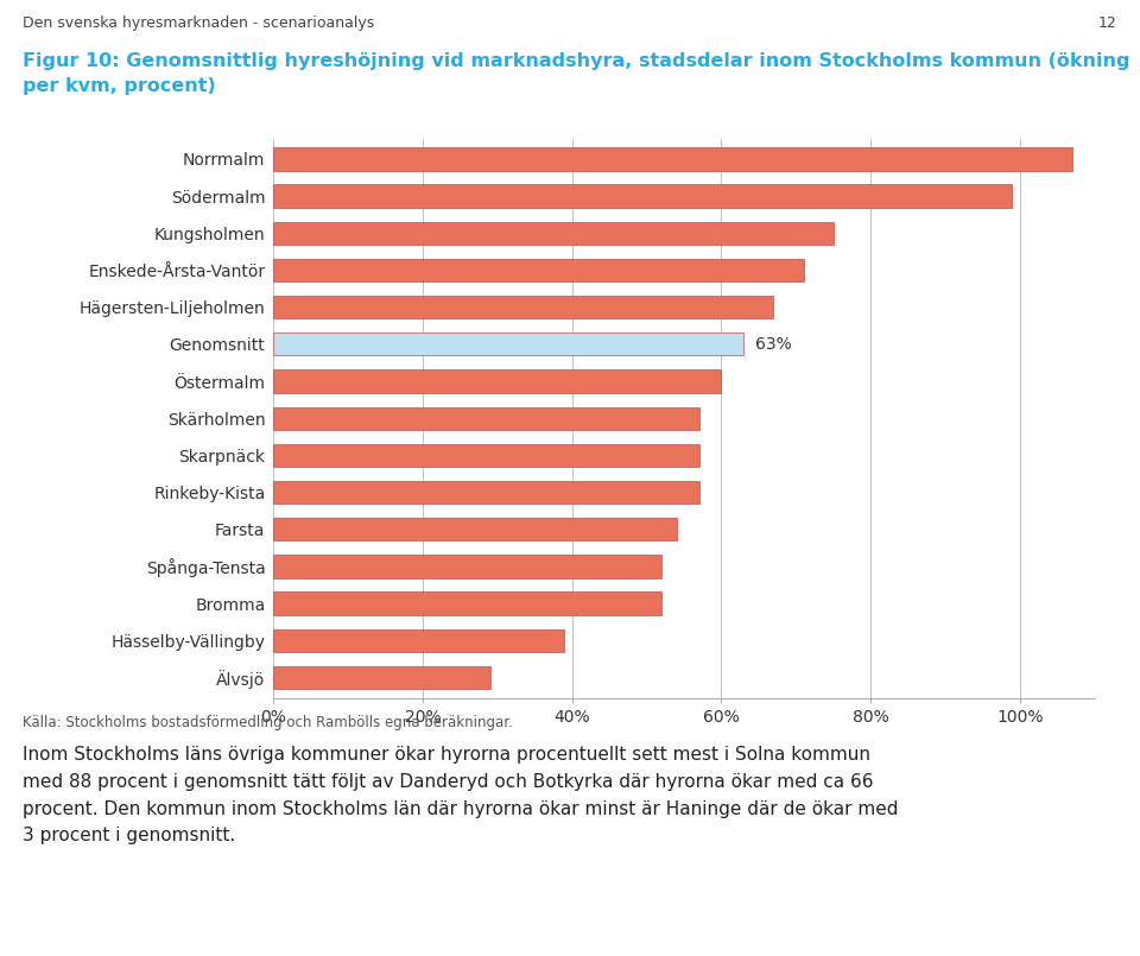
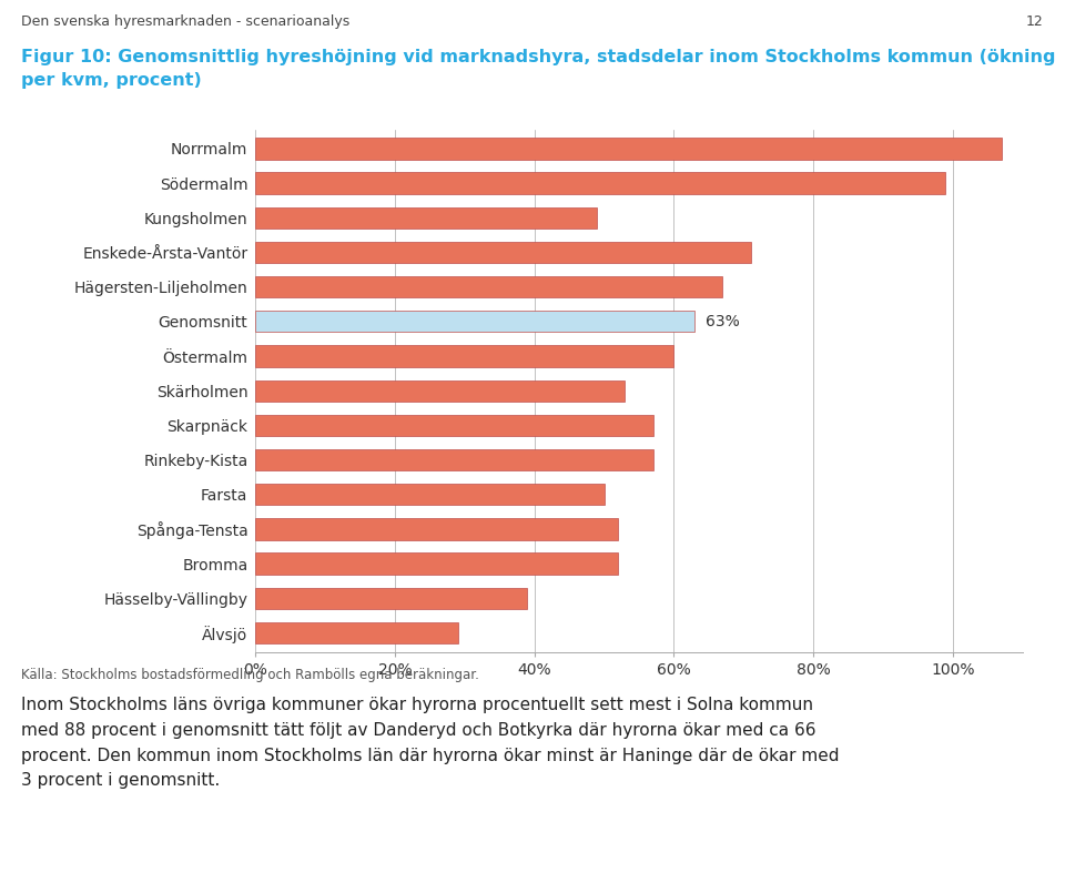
Kungsholmen: 75% -> 49%
Skärholmen: 57% -> 53%
Farsta: 54% -> 50%
